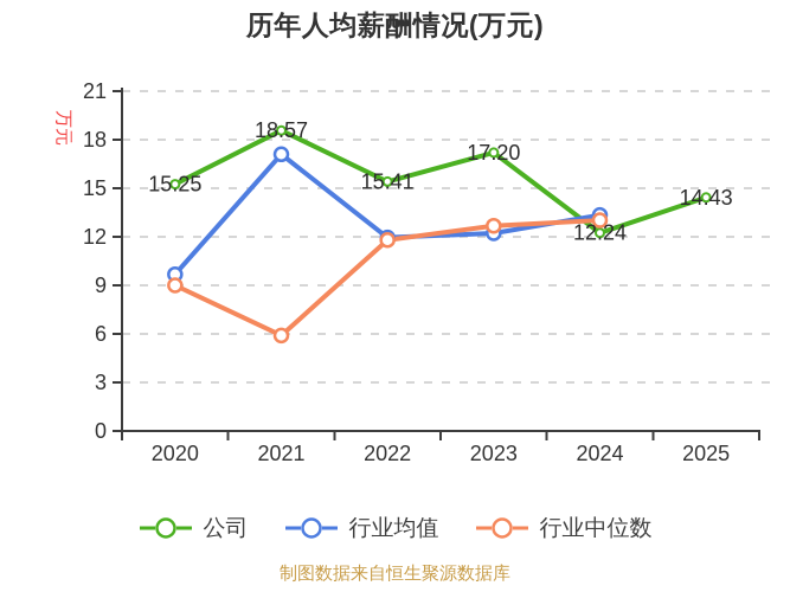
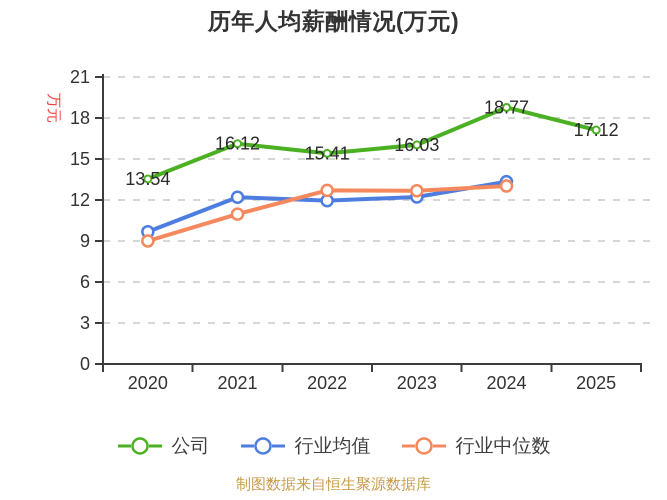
公司/2020: 15.25 -> 13.54
公司/2021: 18.57 -> 16.12
行业均值/2021: 17.1 -> 12.2
行业中位数/2021: 5.9 -> 11.0
行业中位数/2022: 11.8 -> 12.7
公司/2023: 17.20 -> 16.03
公司/2024: 12.24 -> 18.77
公司/2025: 14.43 -> 17.12
